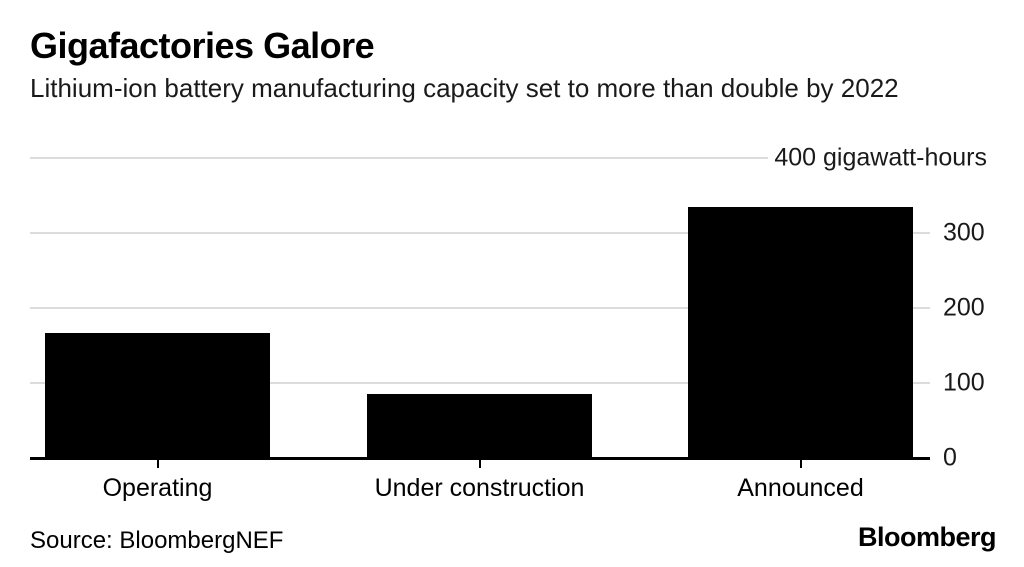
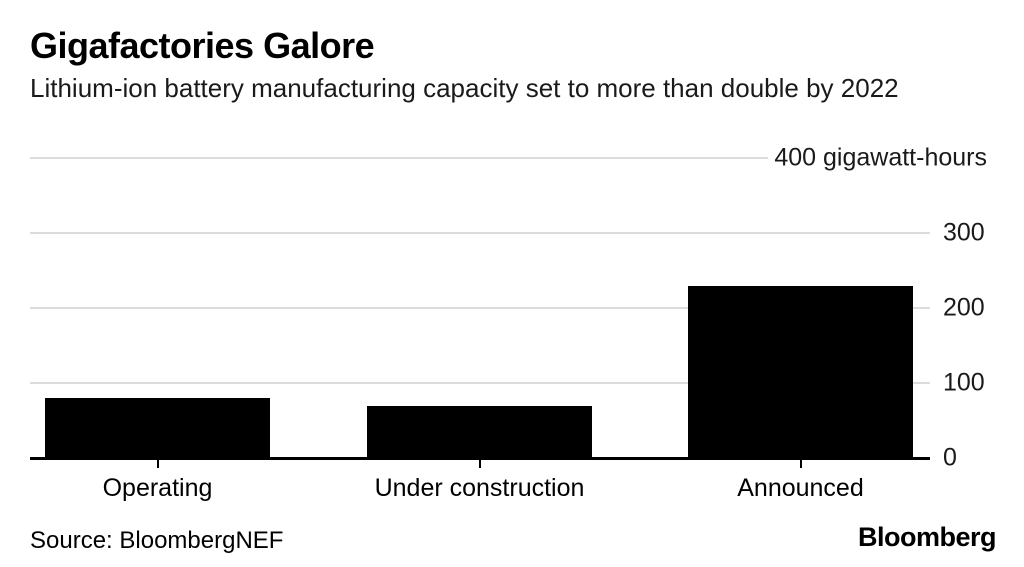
Operating: 170 -> 80
Under construction: 80 -> 70
Announced: 340 -> 230
